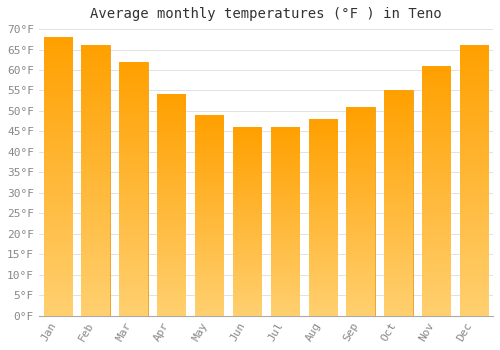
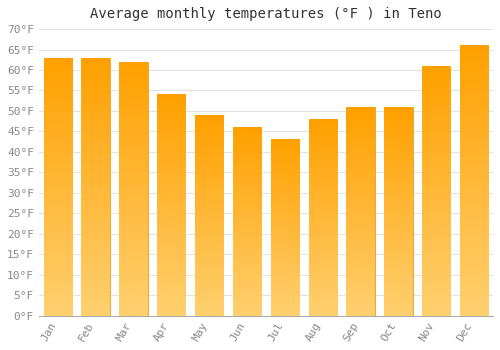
Jan: 68°F -> 63°F
Feb: 66°F -> 63°F
Jul: 46°F -> 43°F
Oct: 55°F -> 51°F
